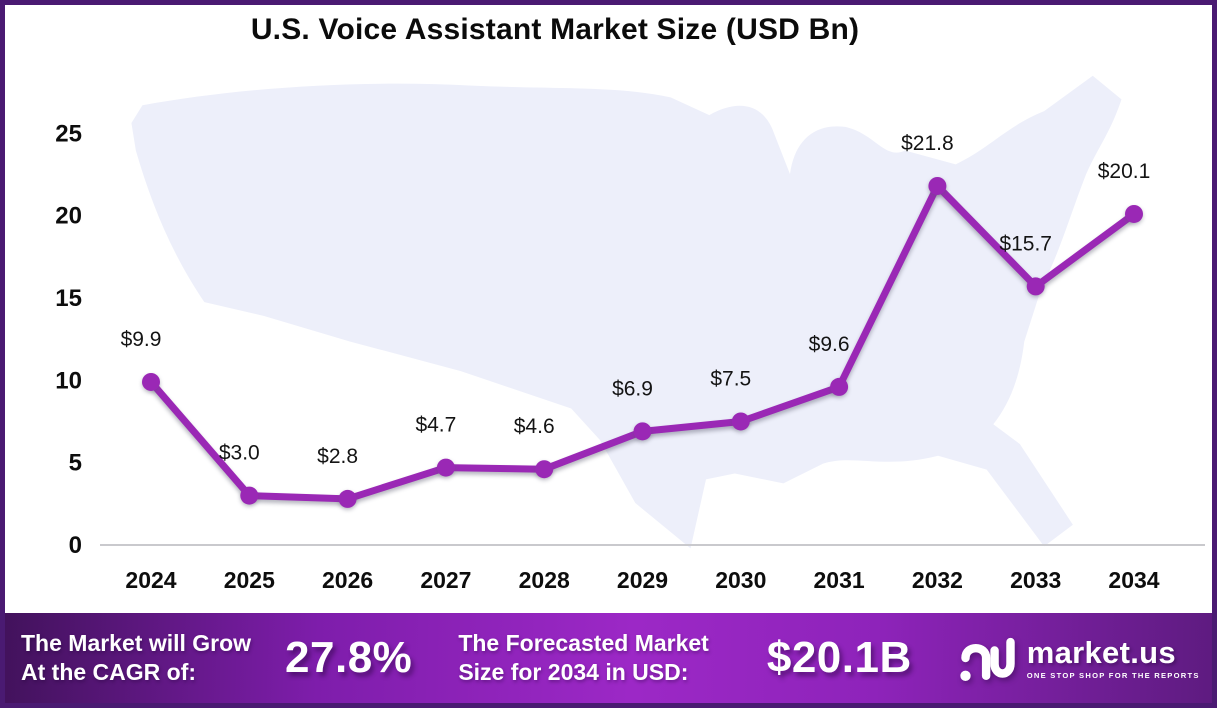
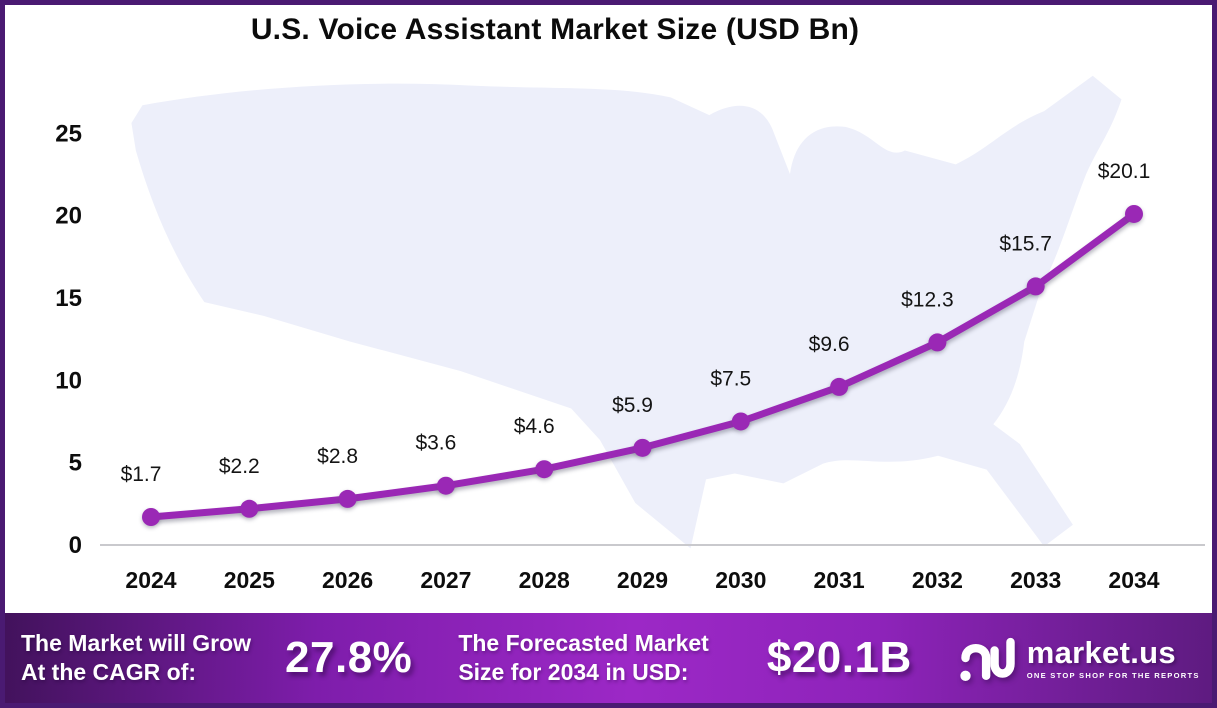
2024: $9.9 -> $1.7
2025: $3.0 -> $2.2
2027: $4.7 -> $3.6
2029: $6.9 -> $5.9
2032: $21.8 -> $12.3
